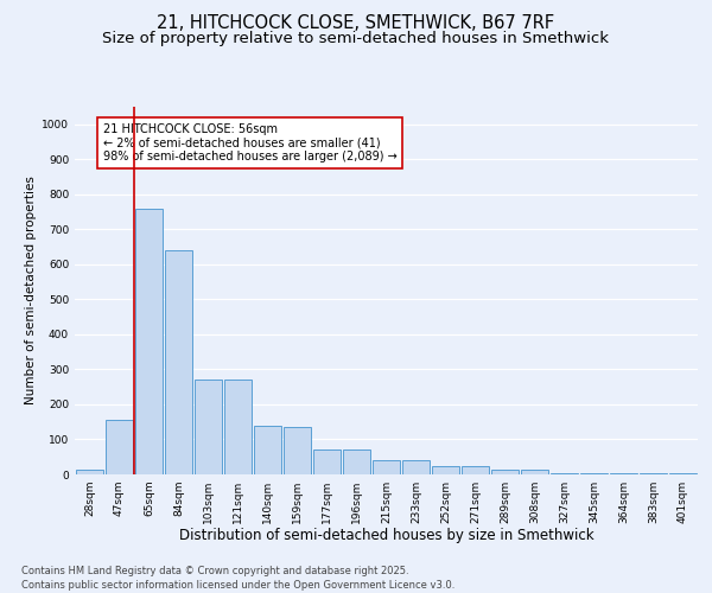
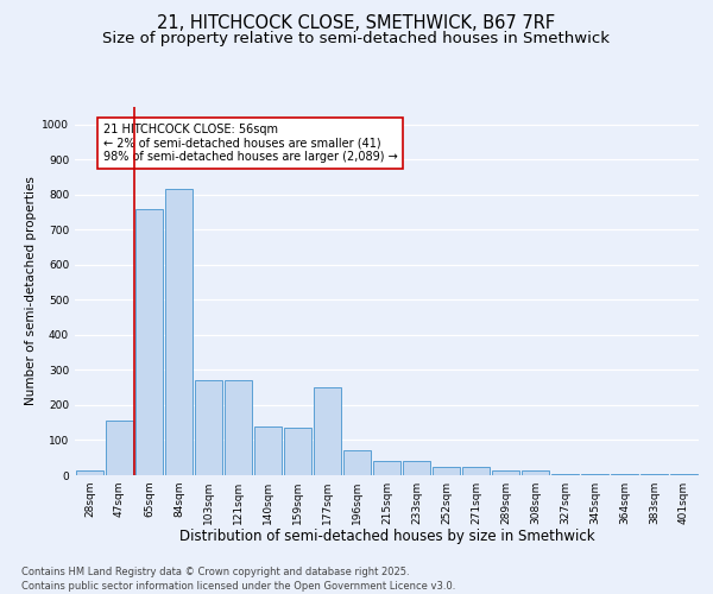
84sqm: 640 -> 815
177sqm: 70 -> 250
